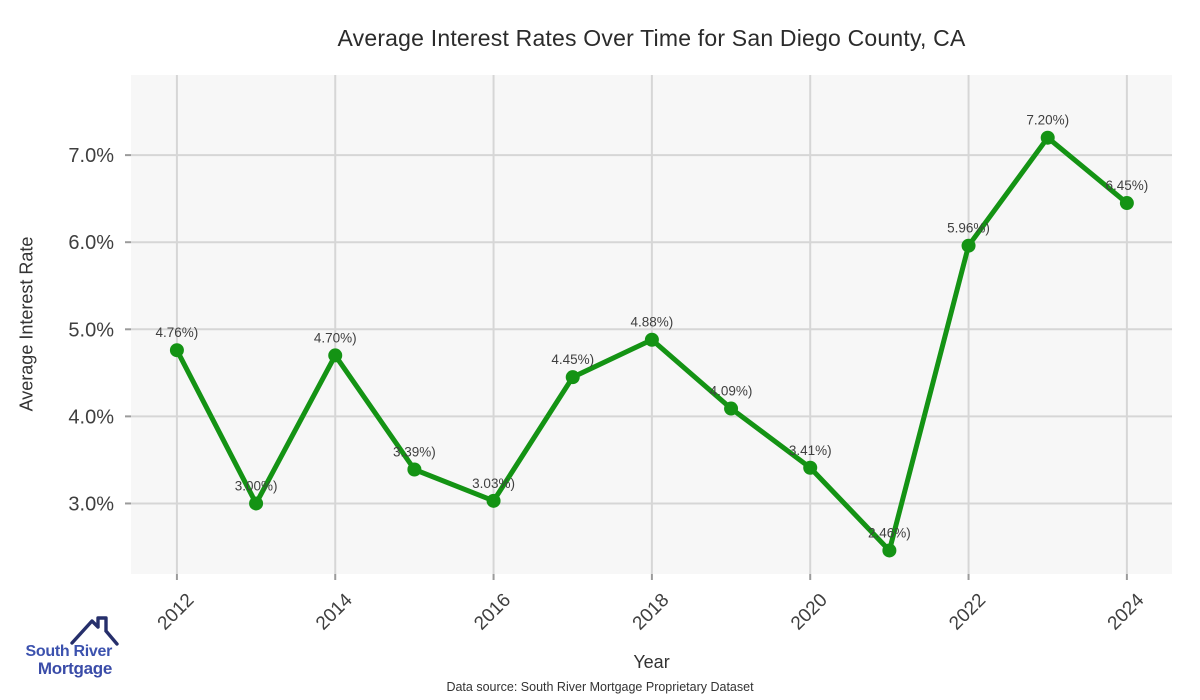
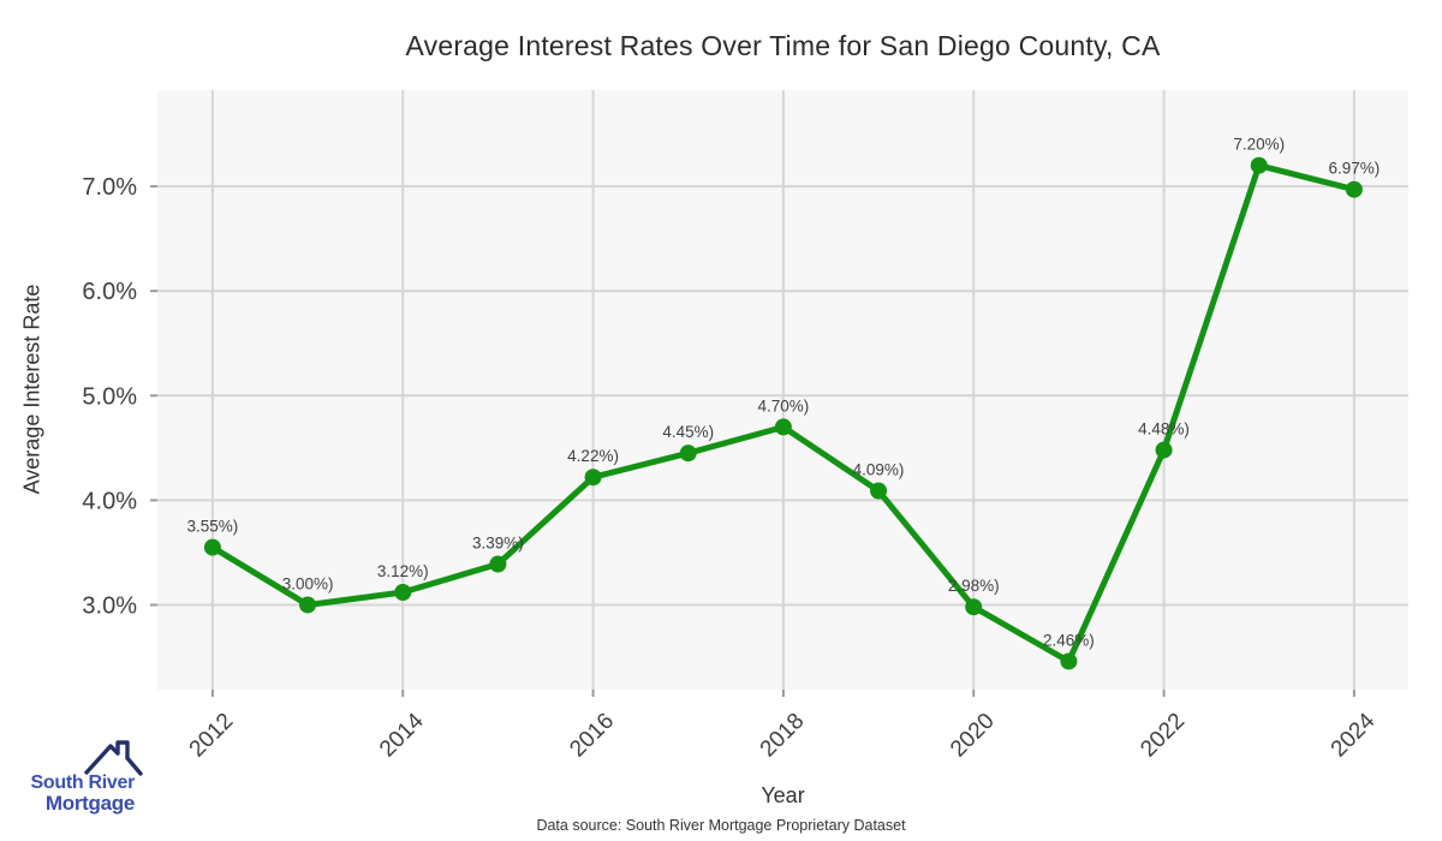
2012: 4.76% -> 3.55%
2014: 4.70% -> 3.12%
2016: 3.03% -> 4.22%
2018: 4.88% -> 4.70%
2020: 3.41% -> 2.98%
2022: 5.96% -> 4.48%
2024: 6.45% -> 6.97%
